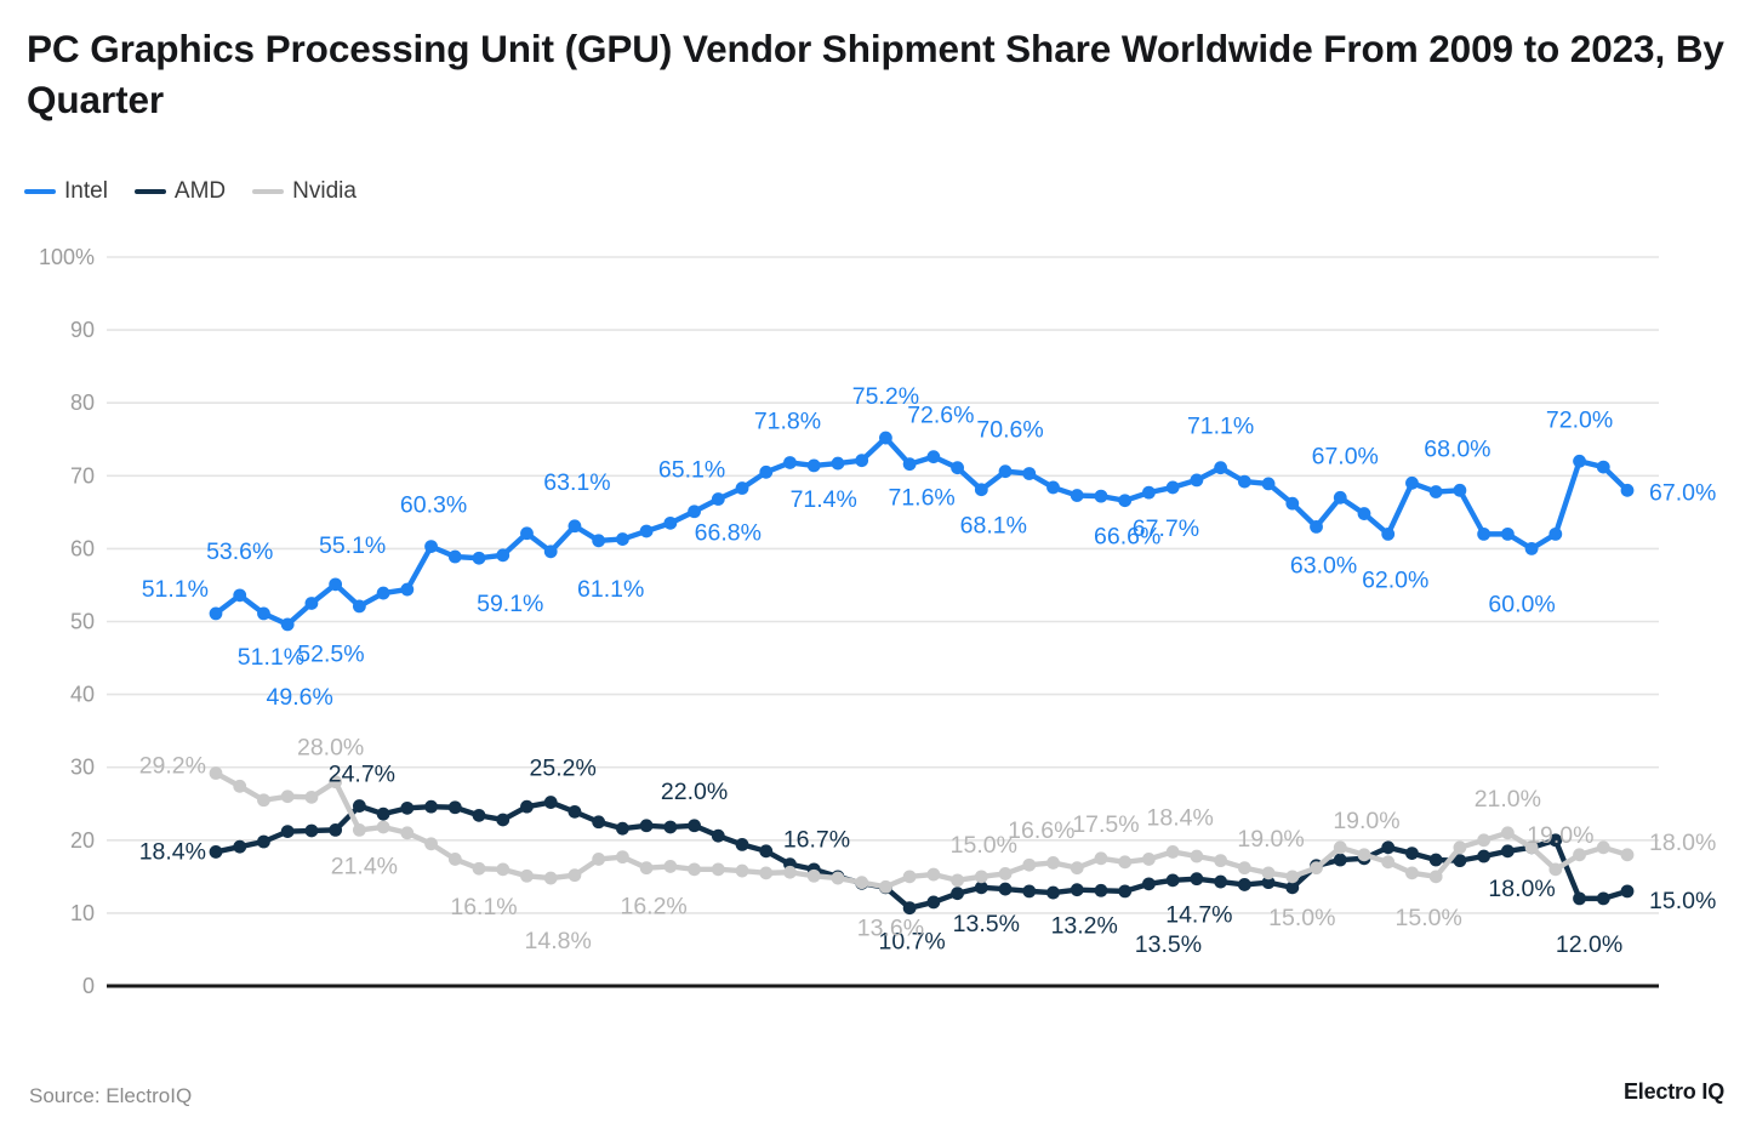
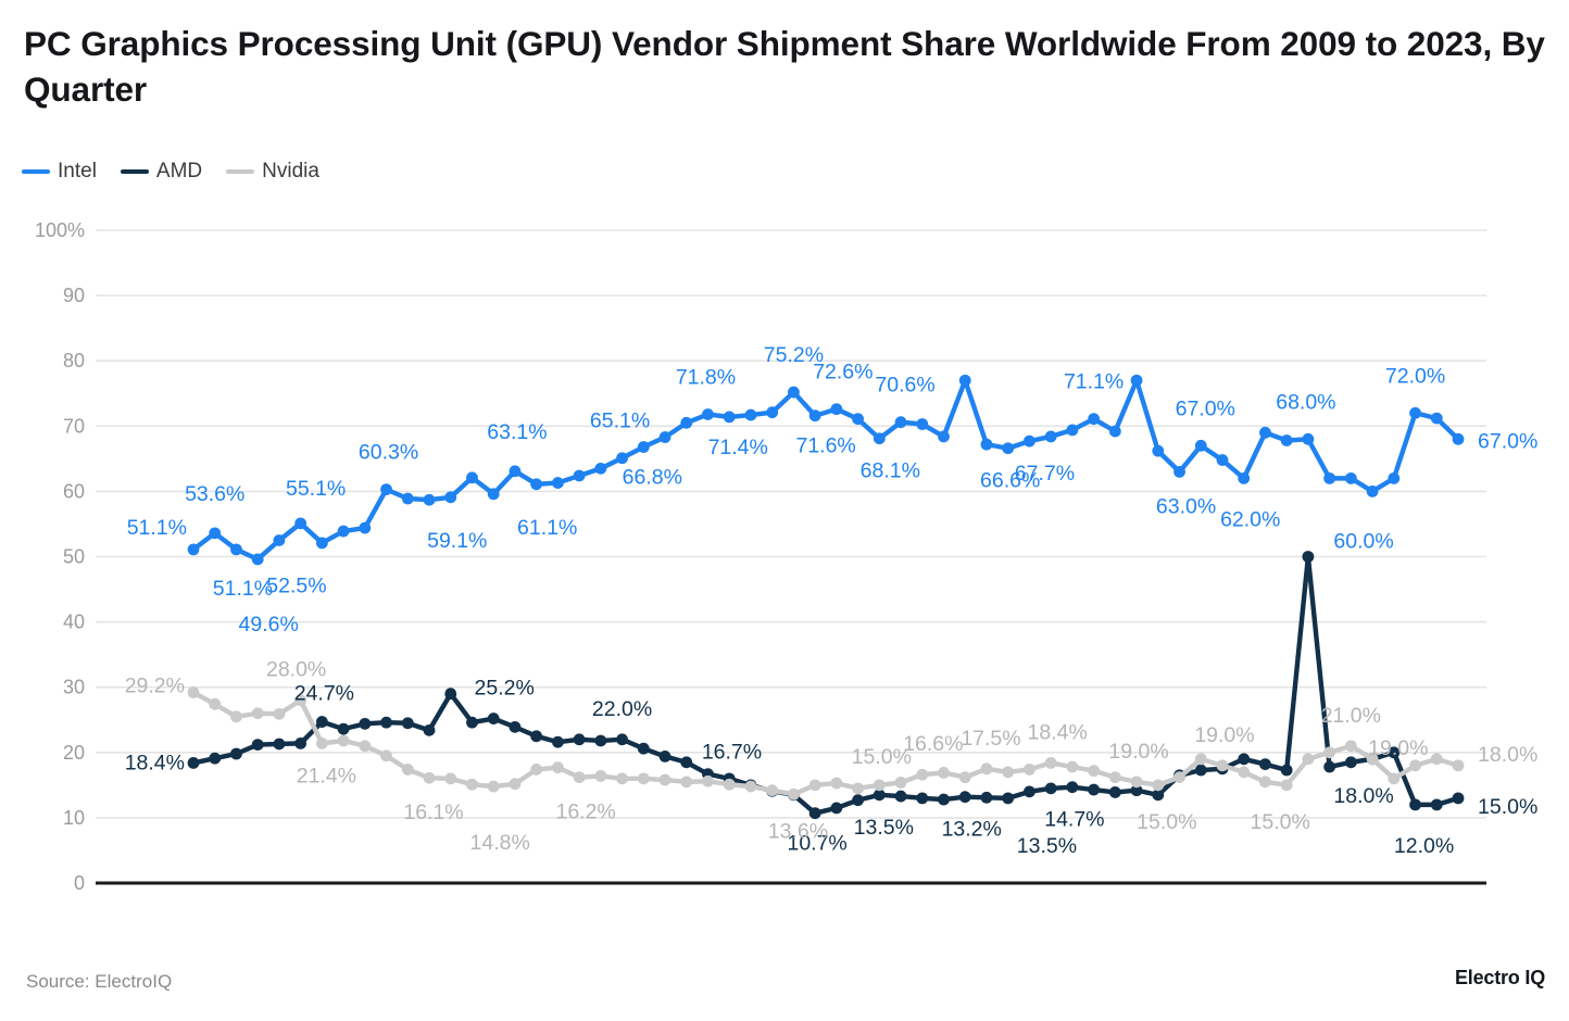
AMD/2012 Q1: 23% -> 29%
Intel/2018 Q1: 67% -> 77%
Intel/2020 Q1: 69% -> 77%
AMD/2022 Q1: 17% -> 50%
